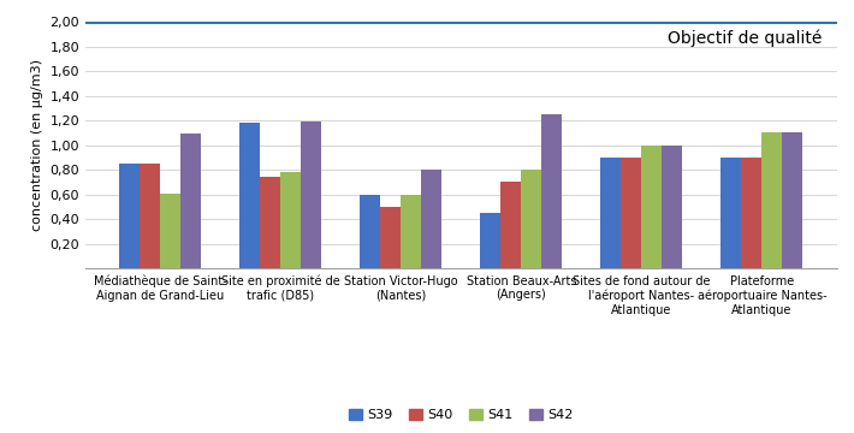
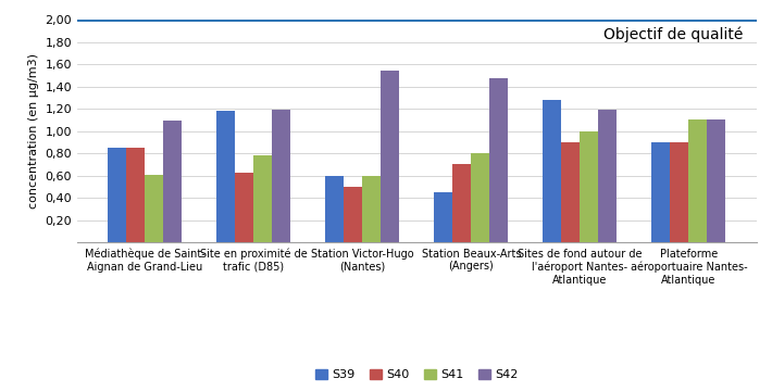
S40/Site en proximité de trafic (D85): 0,74 -> 0,63
S42/Station Victor-Hugo (Nantes): 0,80 -> 1,54
S42/Station Beaux-Arts (Angers): 1,25 -> 1,47
S39/Sites de fond autour de l'aéroport Nantes- Atlantique: 0,90 -> 1,28
S42/Sites de fond autour de l'aéroport Nantes- Atlantique: 1,00 -> 1,19
